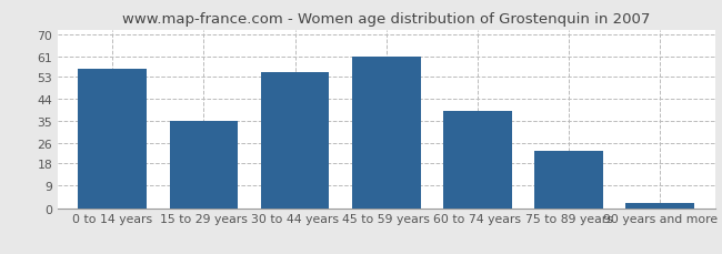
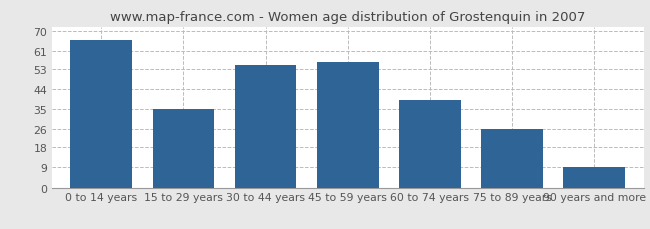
0 to 14 years: 56 -> 66
45 to 59 years: 61 -> 56
75 to 89 years: 23 -> 26
90 years and more: 2 -> 9
